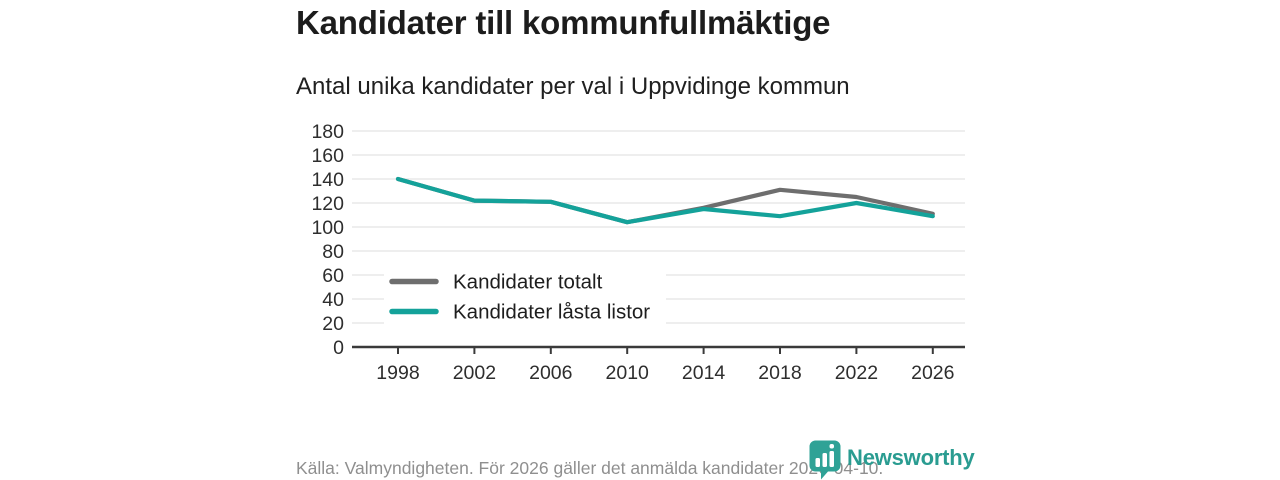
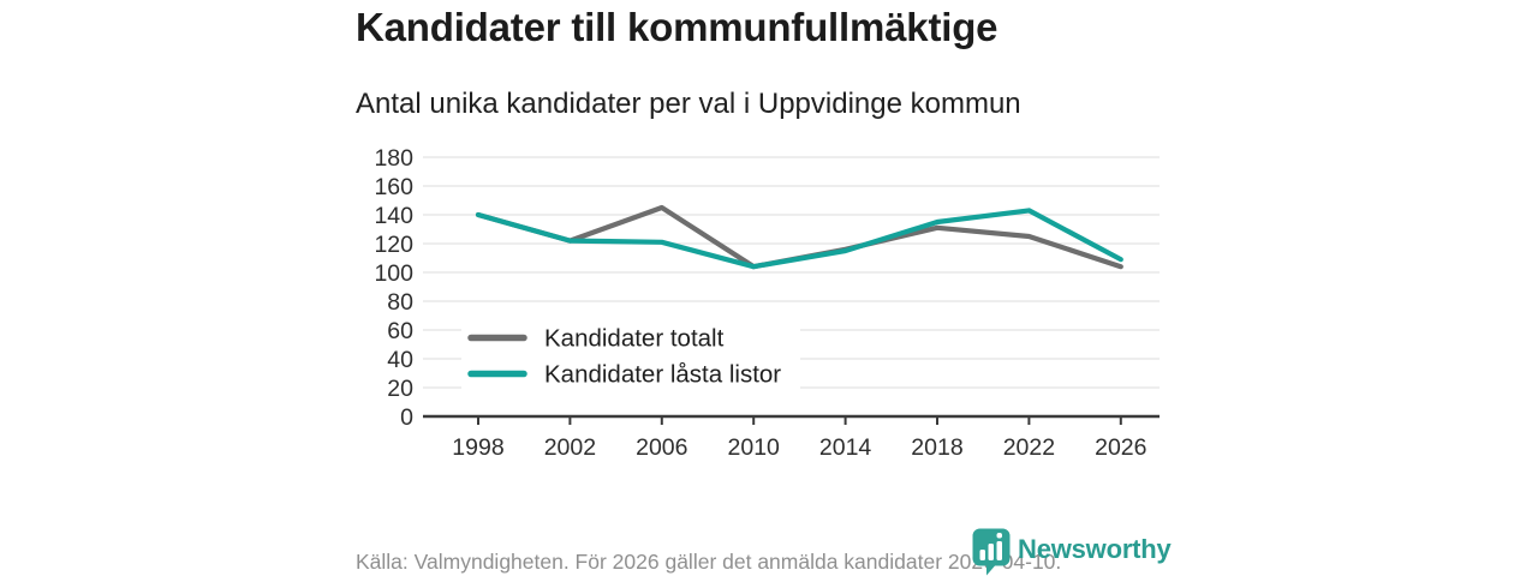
Kandidater totalt/2006: 121 -> 145
Kandidater låsta listor/2018: 109 -> 135
Kandidater låsta listor/2022: 120 -> 143
Kandidater totalt/2026: 111 -> 104
